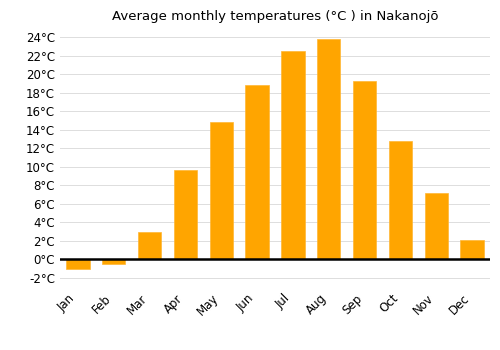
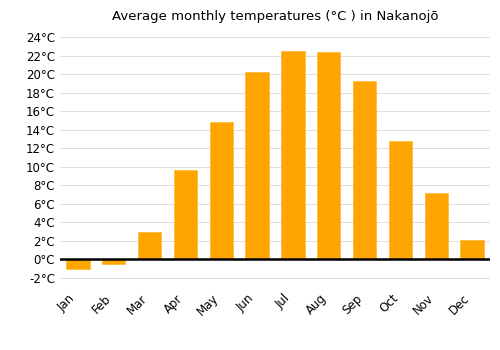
Jun: 18.8°C -> 20.2°C
Aug: 23.8°C -> 22.4°C
